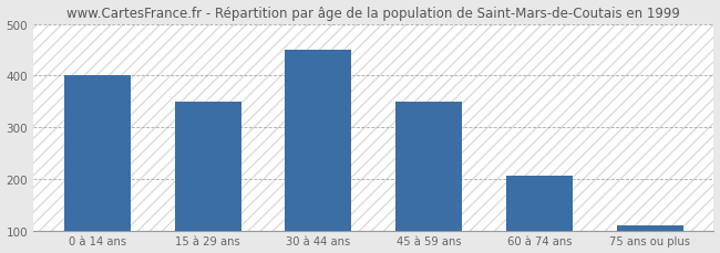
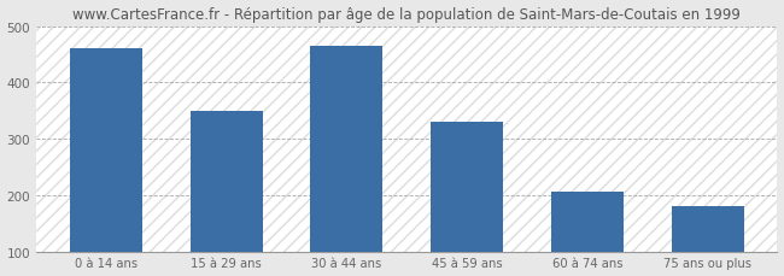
0 à 14 ans: 400 -> 460
30 à 44 ans: 450 -> 465
45 à 59 ans: 350 -> 330
75 ans ou plus: 110 -> 180
